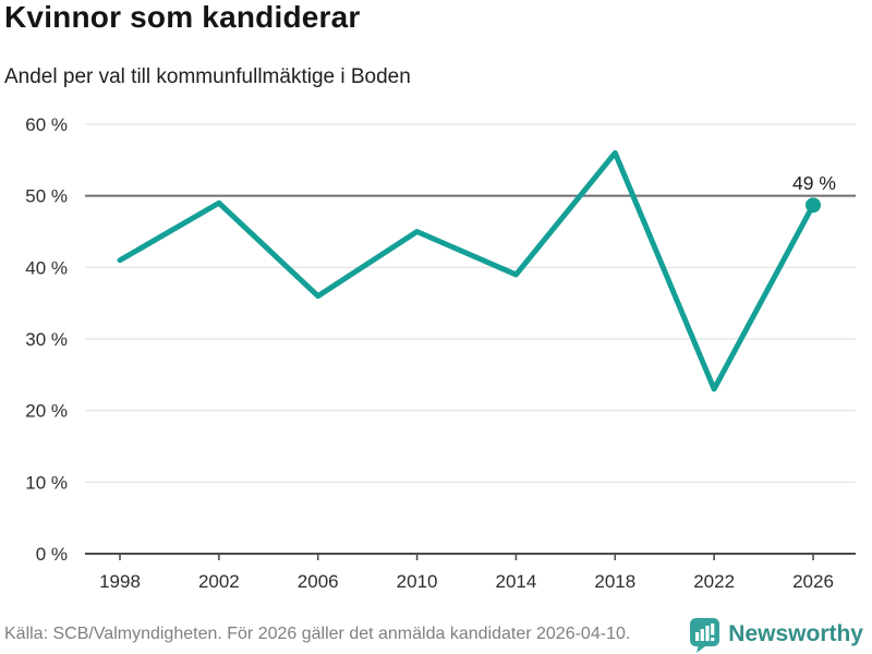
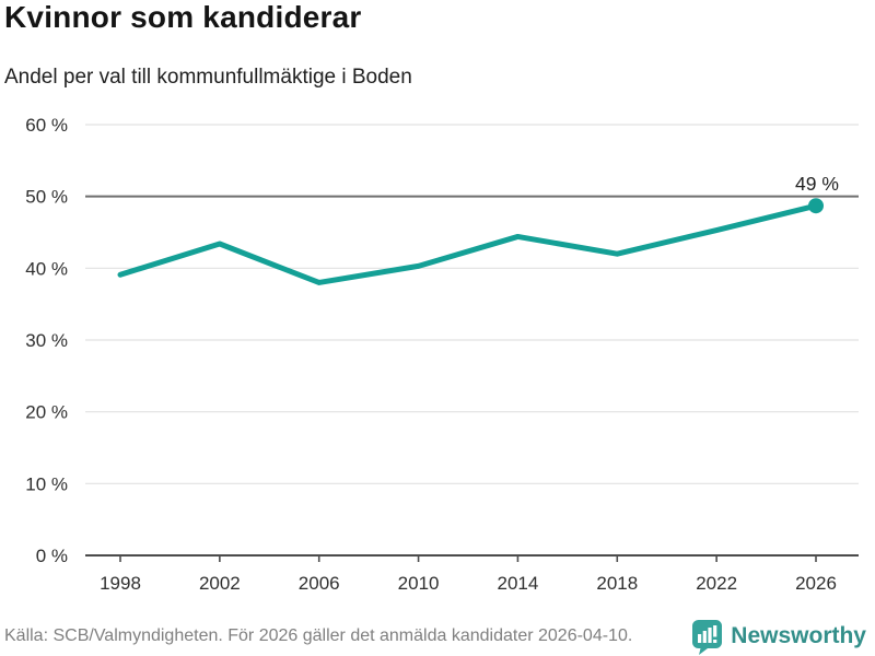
1998: 41% -> 39%
2002: 49% -> 43%
2006: 36% -> 38%
2010: 45% -> 40%
2014: 39% -> 44%
2018: 56% -> 42%
2022: 23% -> 45%
